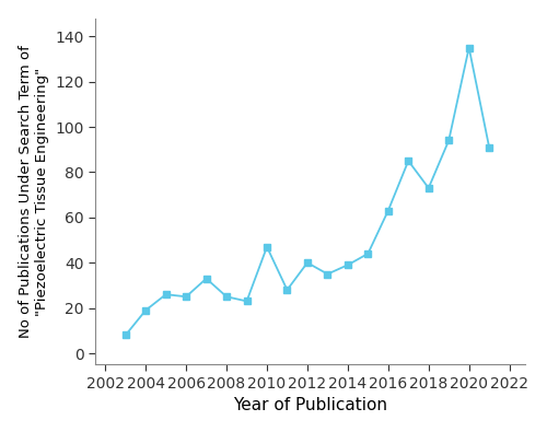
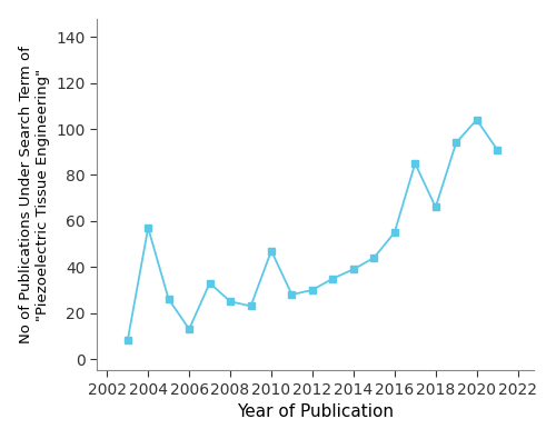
2004: 19 -> 57
2006: 25 -> 13
2012: 40 -> 30
2016: 63 -> 55
2018: 73 -> 66
2020: 135 -> 104
